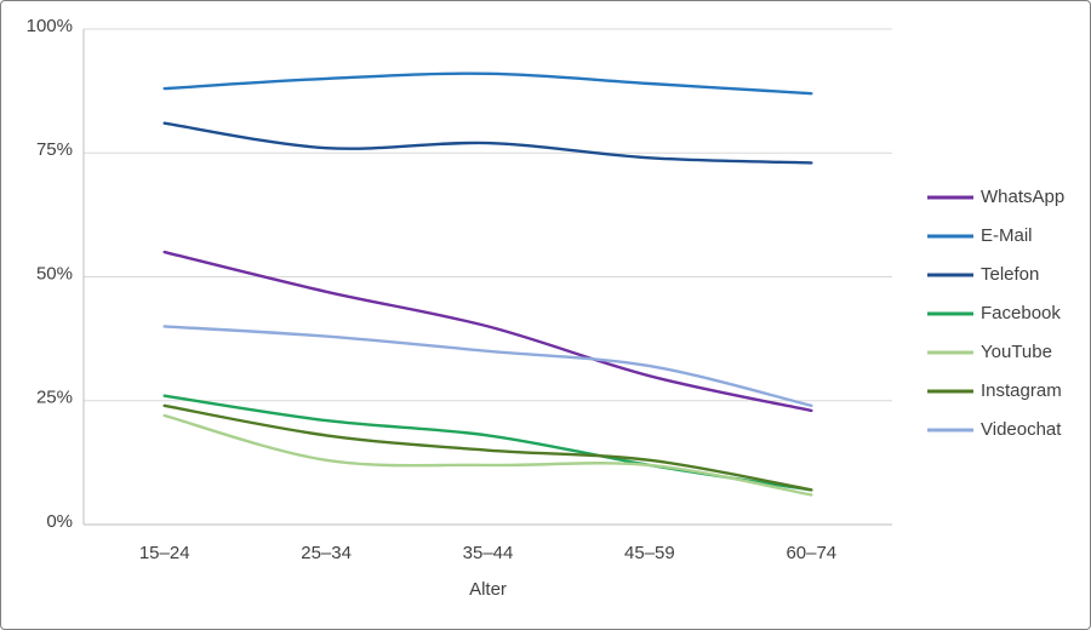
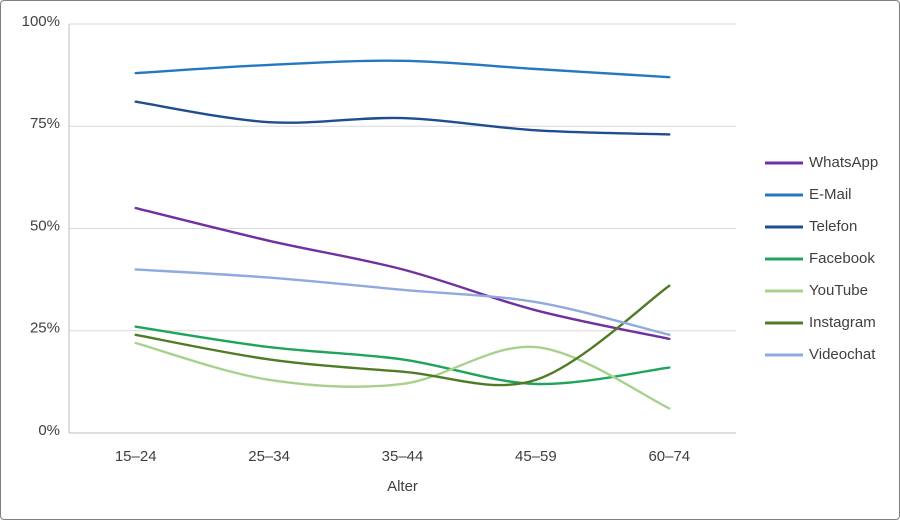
YouTube/45–59: 12% -> 21%
Facebook/60–74: 7% -> 16%
Instagram/60–74: 7% -> 36%
